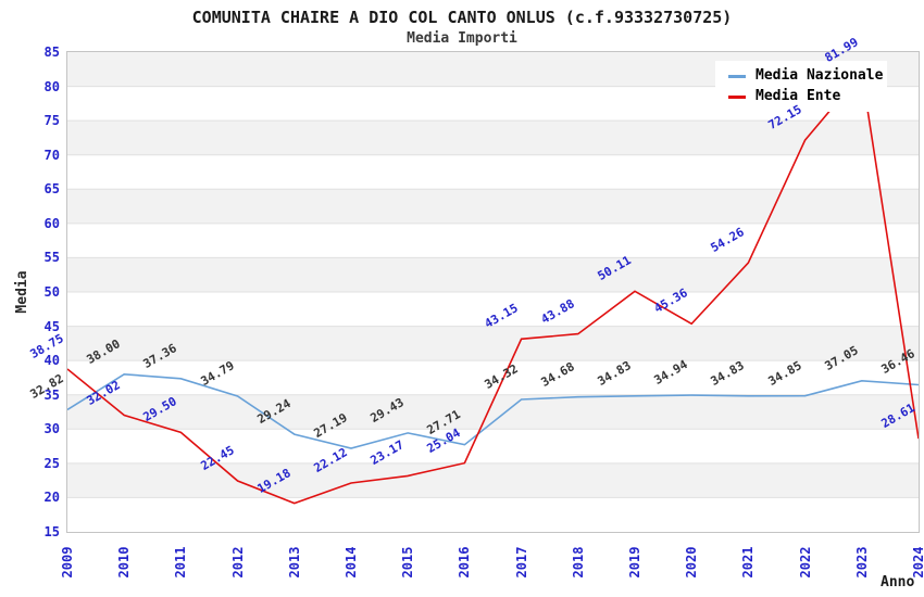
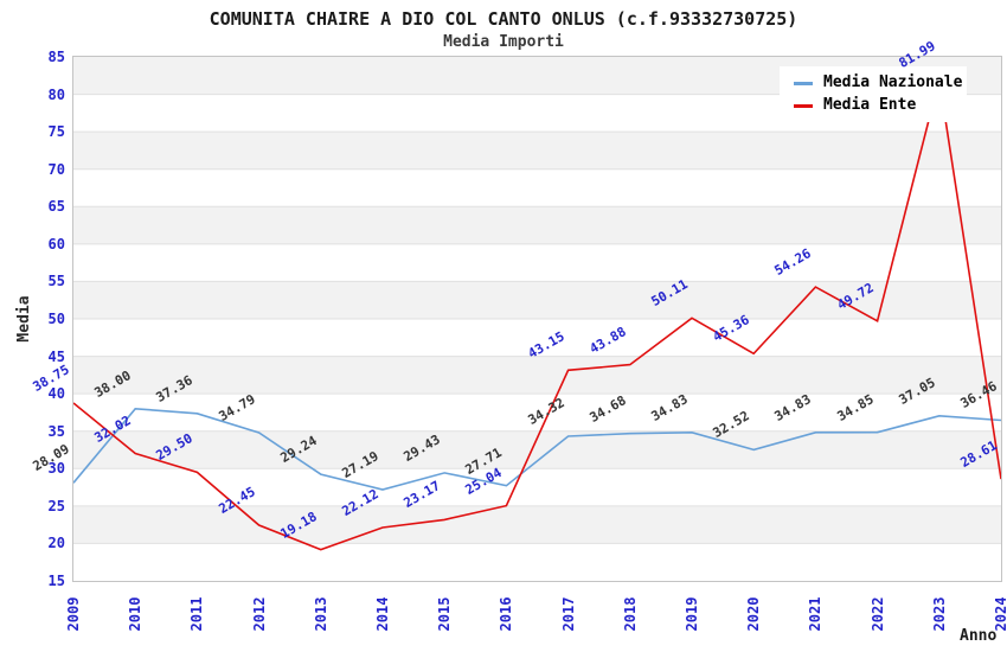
Media Nazionale/2009: 32.82 -> 28.09
Media Nazionale/2020: 34.94 -> 32.52
Media Ente/2022: 72.15 -> 49.72
